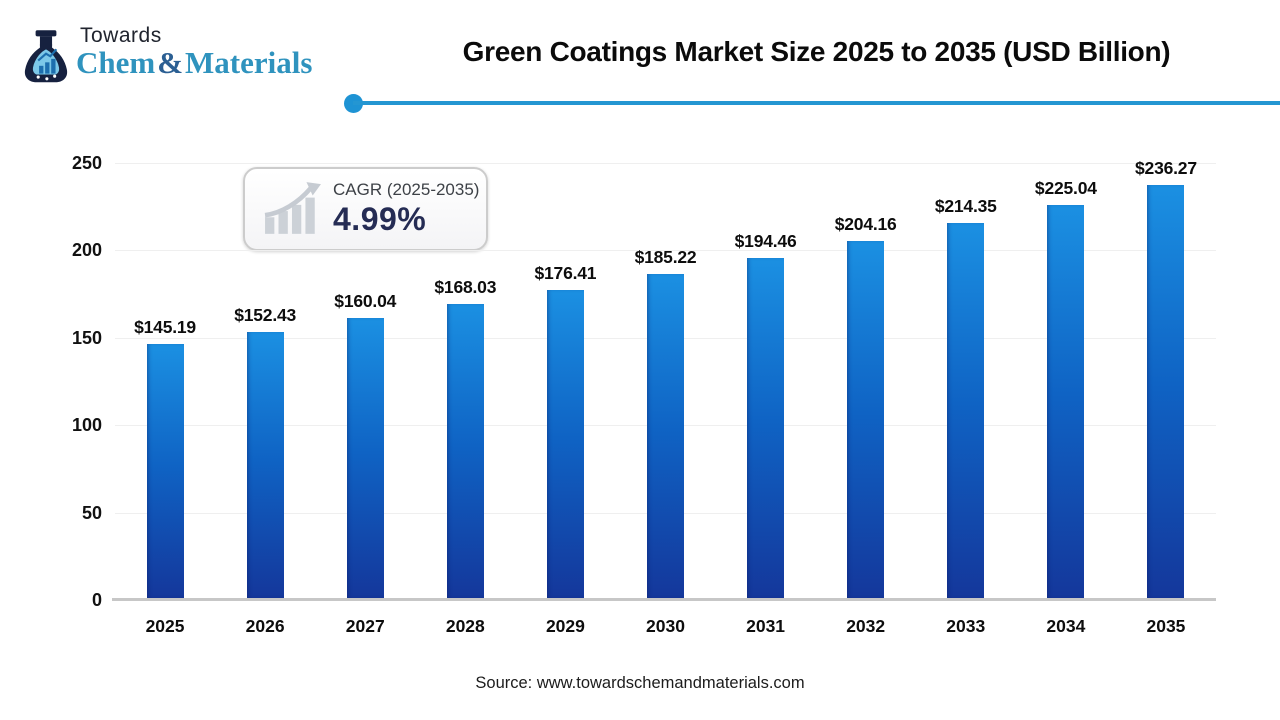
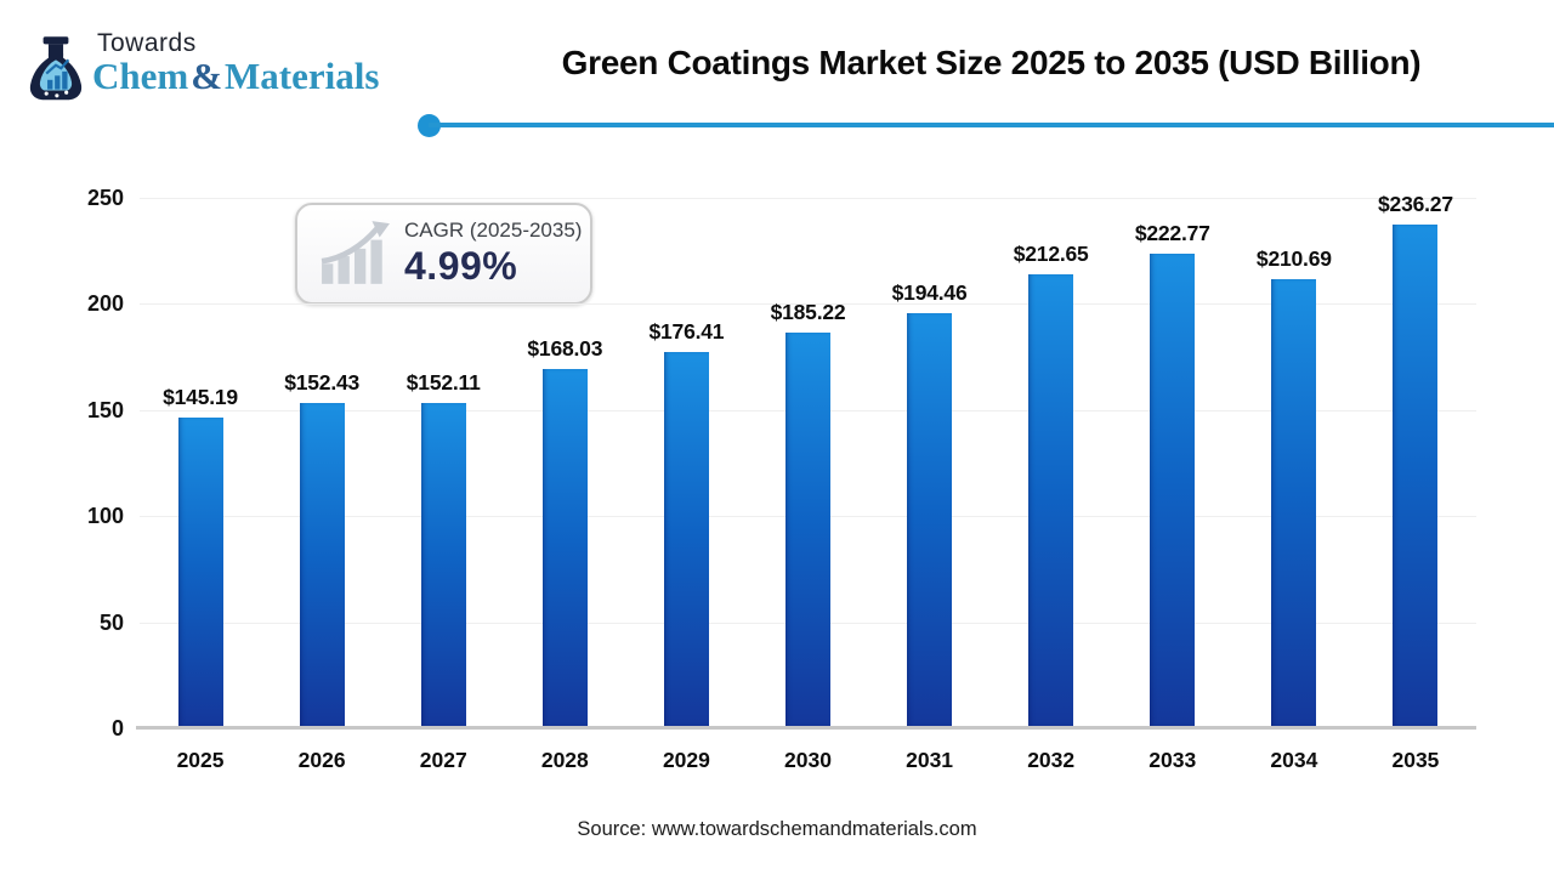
2027: $160.04 -> $152.11
2032: $204.16 -> $212.65
2033: $214.35 -> $222.77
2034: $225.04 -> $210.69
